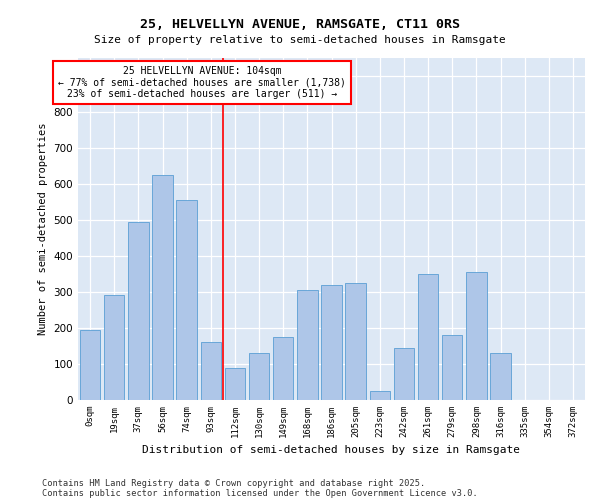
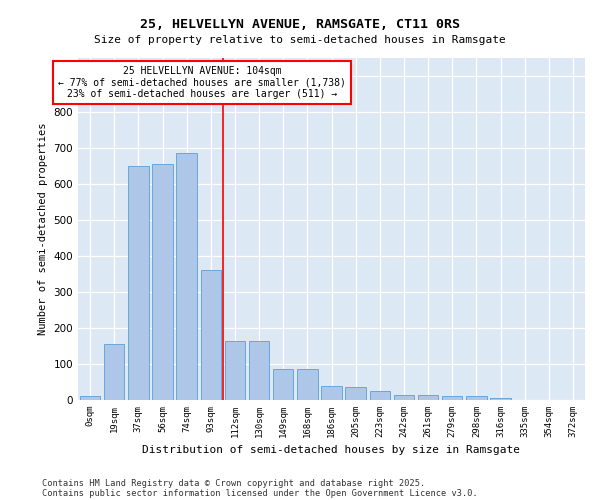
0sqm: 195 -> 10
19sqm: 290 -> 155
37sqm: 495 -> 650
56sqm: 625 -> 655
74sqm: 555 -> 685
93sqm: 160 -> 360
112sqm: 90 -> 165
130sqm: 130 -> 165
149sqm: 175 -> 85
168sqm: 305 -> 85
186sqm: 320 -> 40
205sqm: 325 -> 35
242sqm: 145 -> 15
261sqm: 350 -> 15
279sqm: 180 -> 10
298sqm: 355 -> 10
316sqm: 130 -> 5
